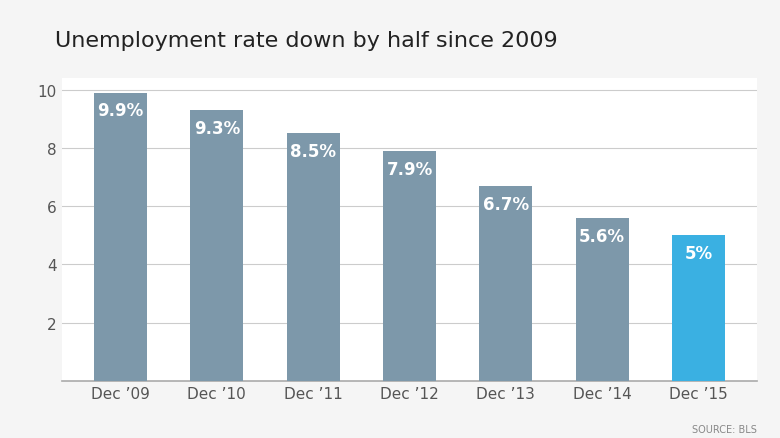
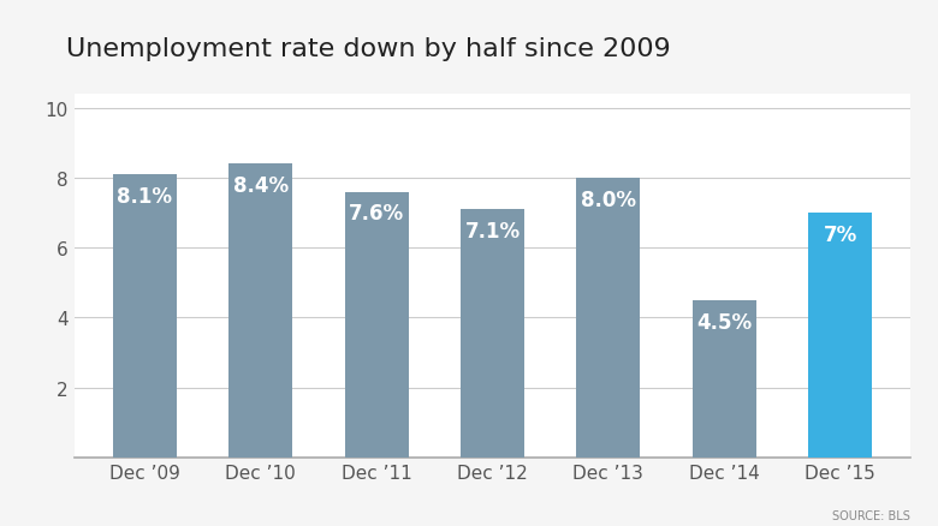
Dec ’09: 9.9% -> 8.1%
Dec ’10: 9.3% -> 8.4%
Dec ’11: 8.5% -> 7.6%
Dec ’12: 7.9% -> 7.1%
Dec ’13: 6.7% -> 8.0%
Dec ’14: 5.6% -> 4.5%
Dec ’15: 5% -> 7%
